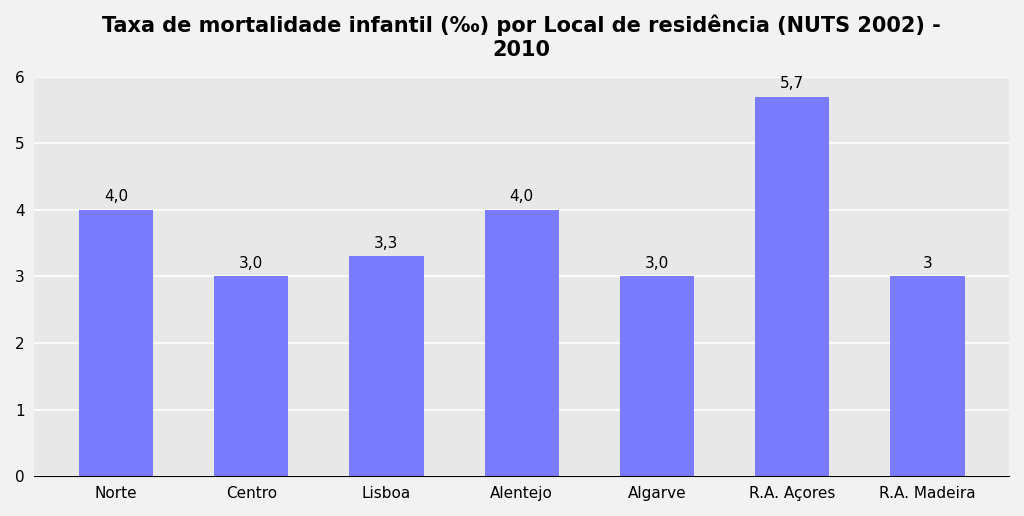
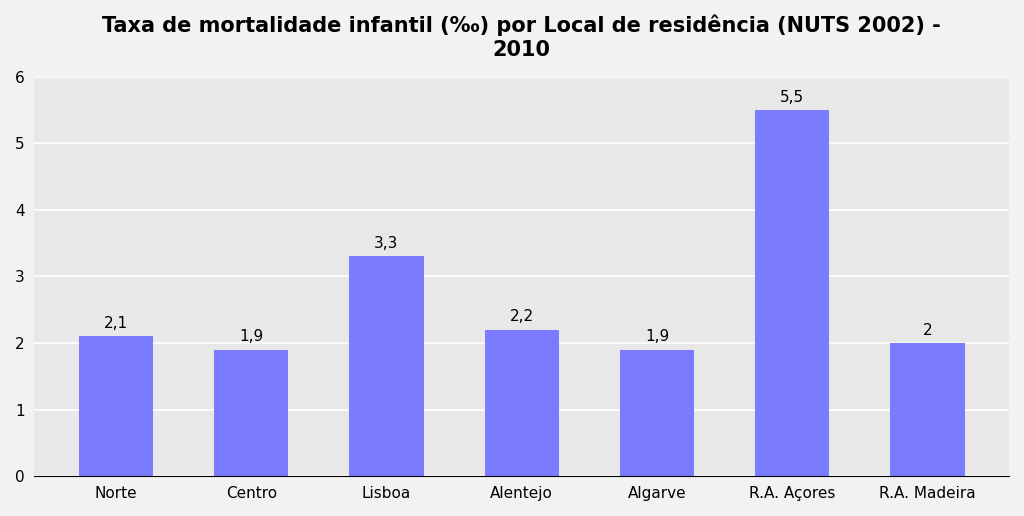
Norte: 4,0 -> 2,1
Centro: 3 -> 2
Alentejo: 4,0 -> 2,2
Algarve: 3 -> 2
R.A. Açores: 5,7 -> 5,5
R.A. Madeira: 3 -> 2
